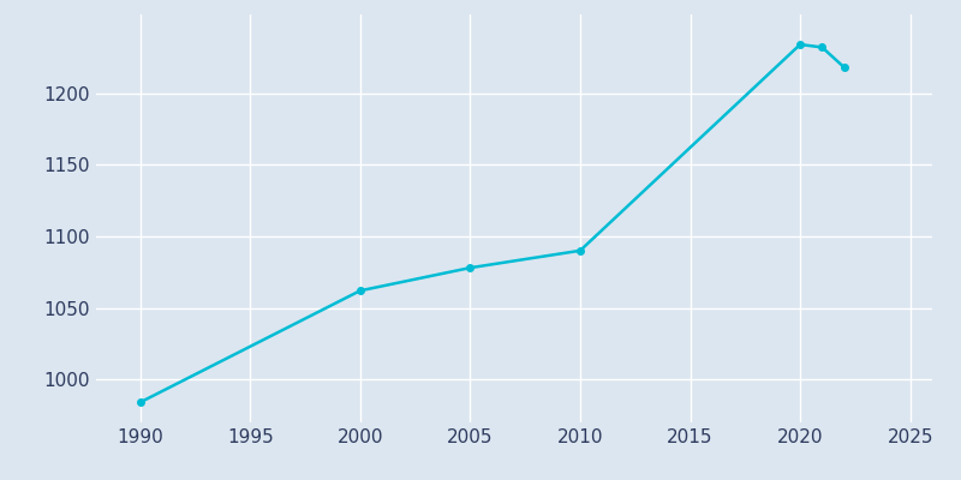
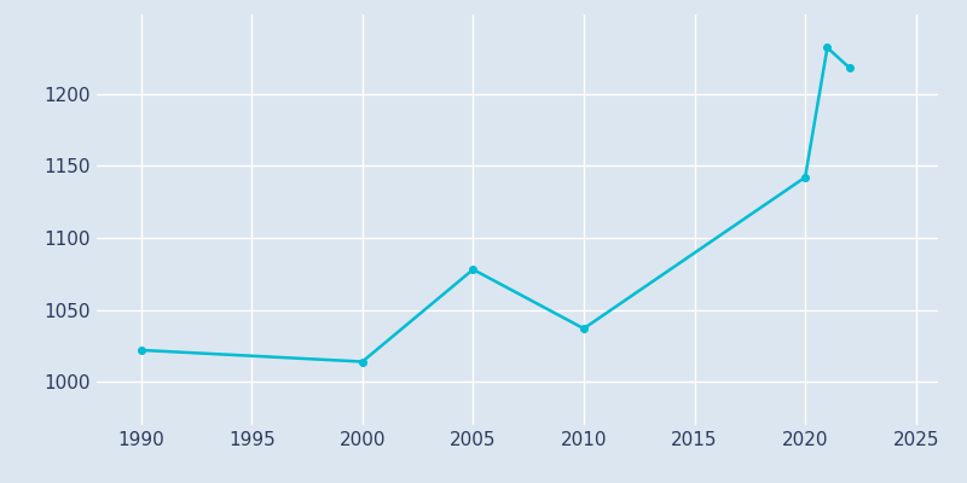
1990: 984 -> 1022
2000: 1062 -> 1014
2010: 1090 -> 1037
2020: 1234 -> 1142
